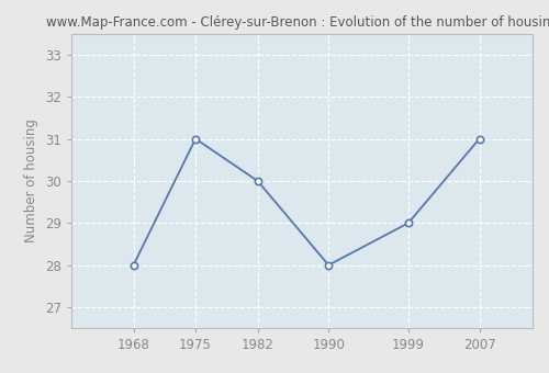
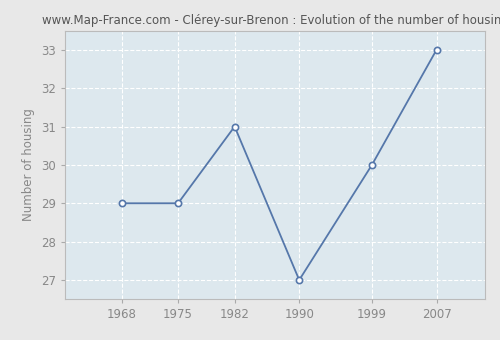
1968: 28 -> 29
1975: 31 -> 29
1982: 30 -> 31
1990: 28 -> 27
1999: 29 -> 30
2007: 31 -> 33
